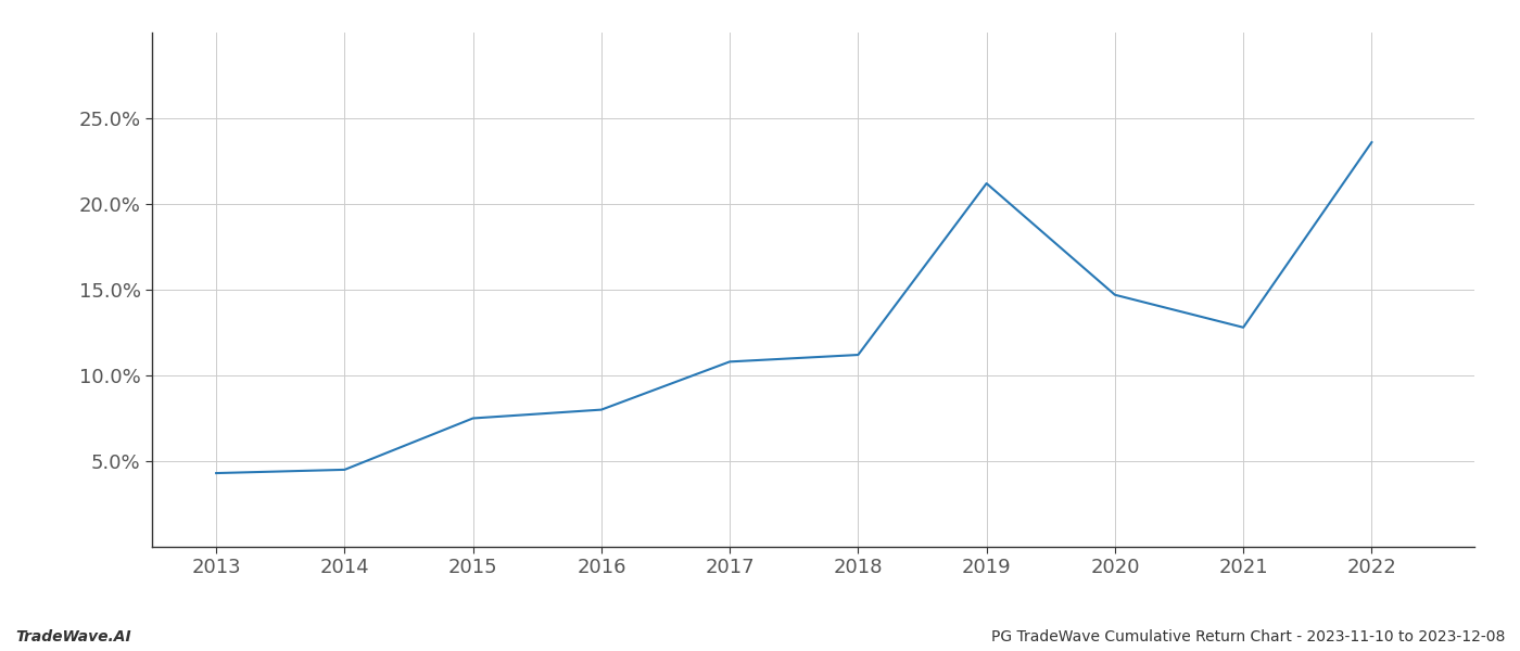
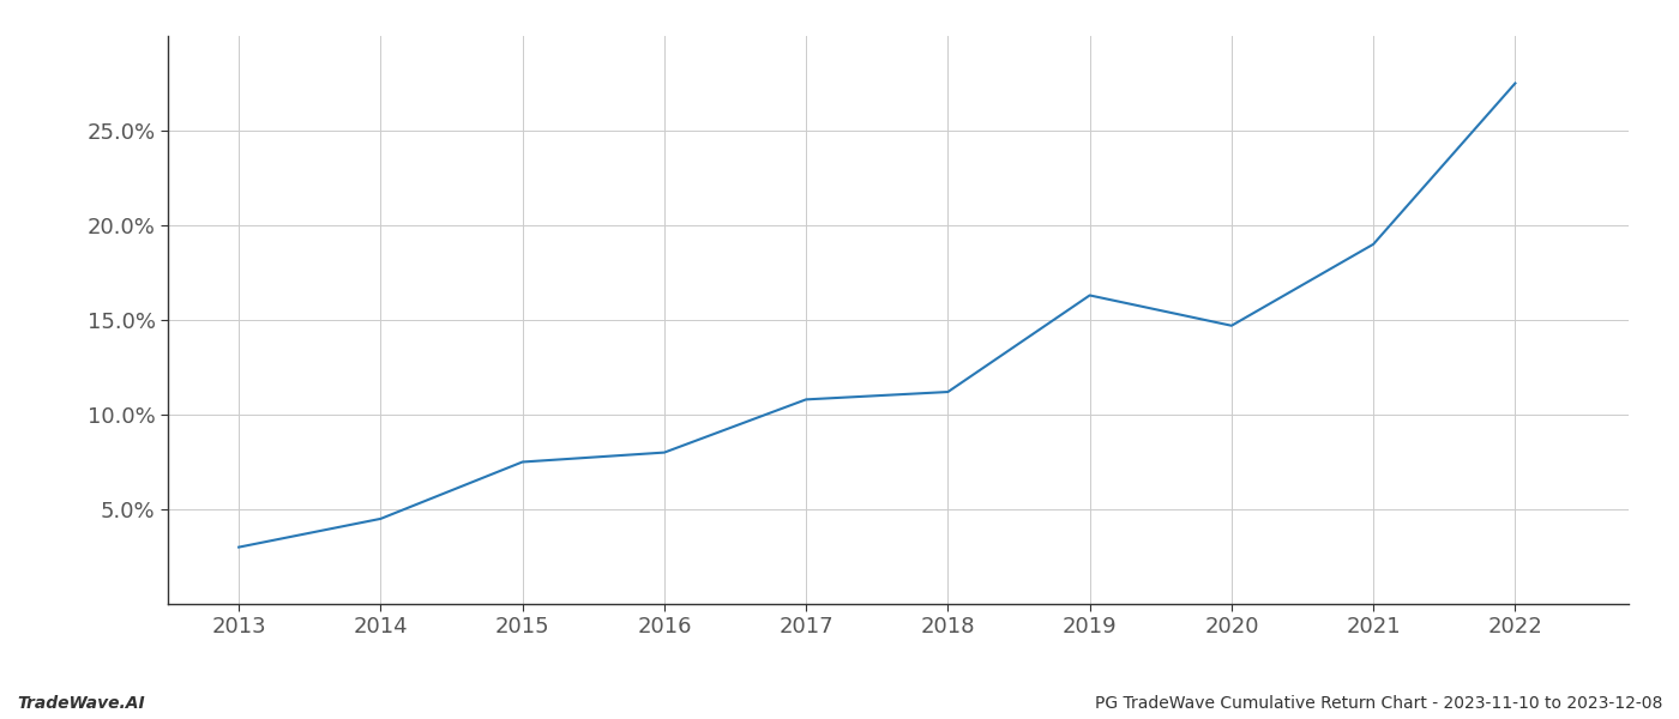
2013: 4.3% -> 3.0%
2019: 21.2% -> 16.3%
2021: 12.8% -> 19.0%
2022: 23.6% -> 27.5%
